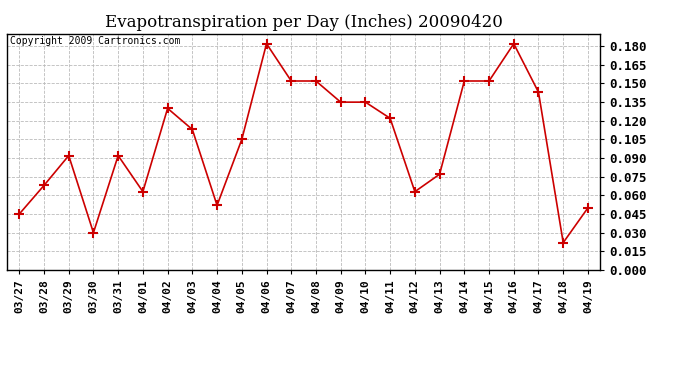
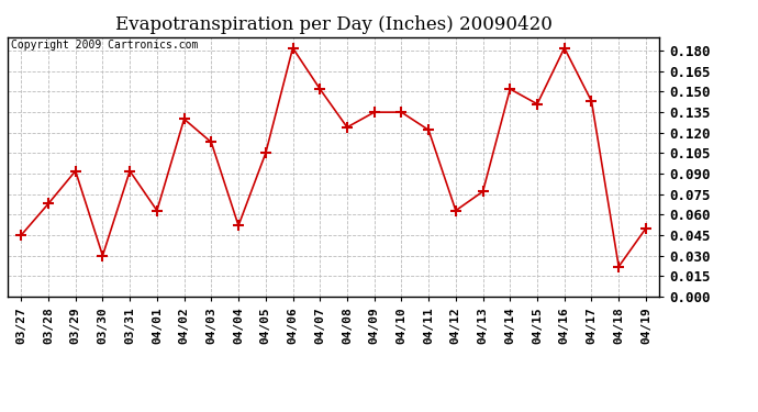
04/08: 0.152 -> 0.124
04/15: 0.152 -> 0.141
